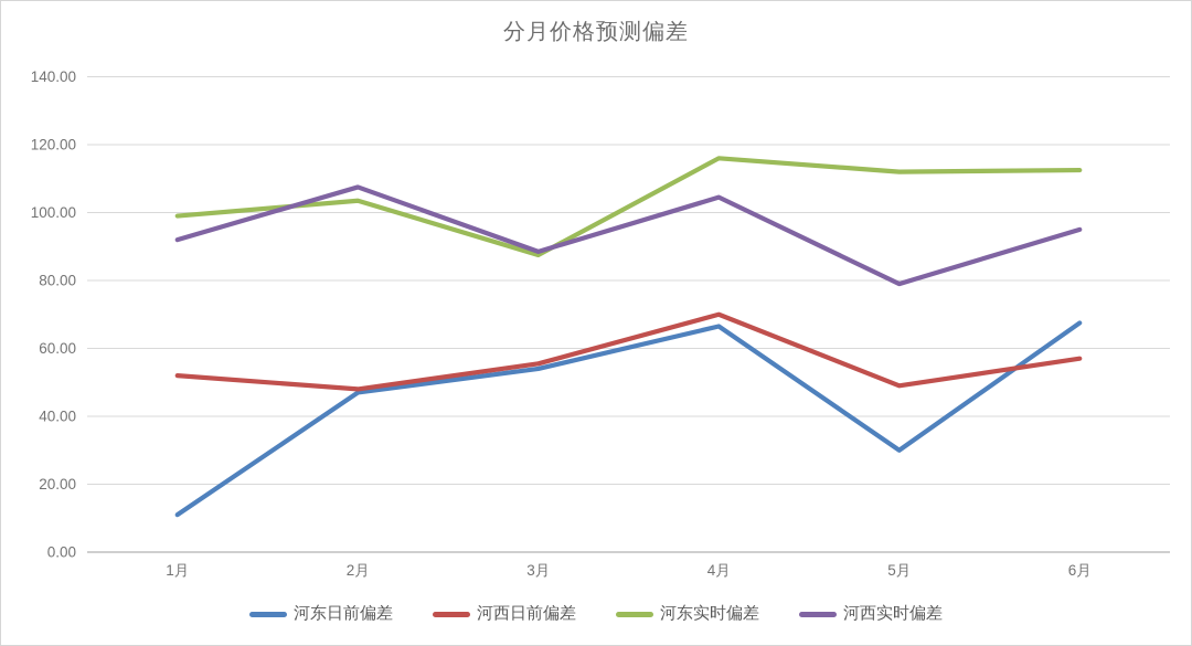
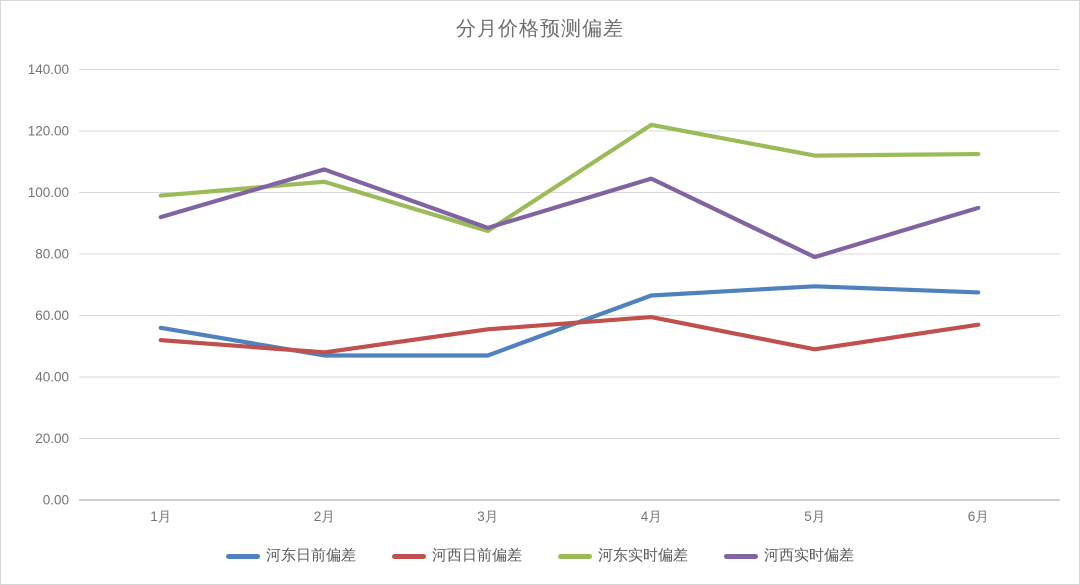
河东日前偏差/1月: 11 -> 56
河东日前偏差/3月: 54 -> 47
河西日前偏差/4月: 70 -> 60
河东实时偏差/4月: 116 -> 122
河东日前偏差/5月: 30 -> 70
